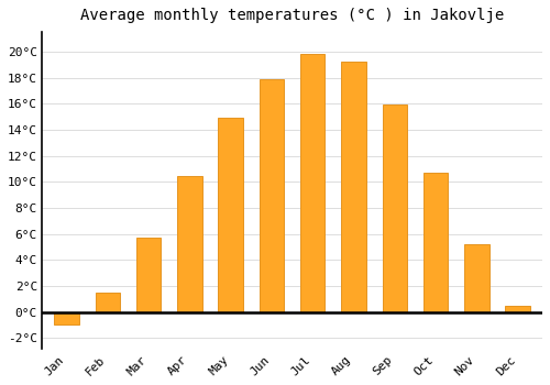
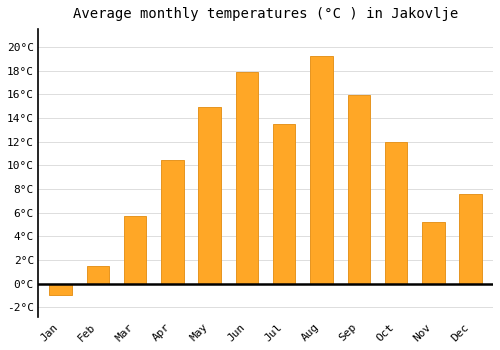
Jul: 19.8°C -> 13.5°C
Oct: 10.7°C -> 12.0°C
Dec: 0.5°C -> 7.6°C
